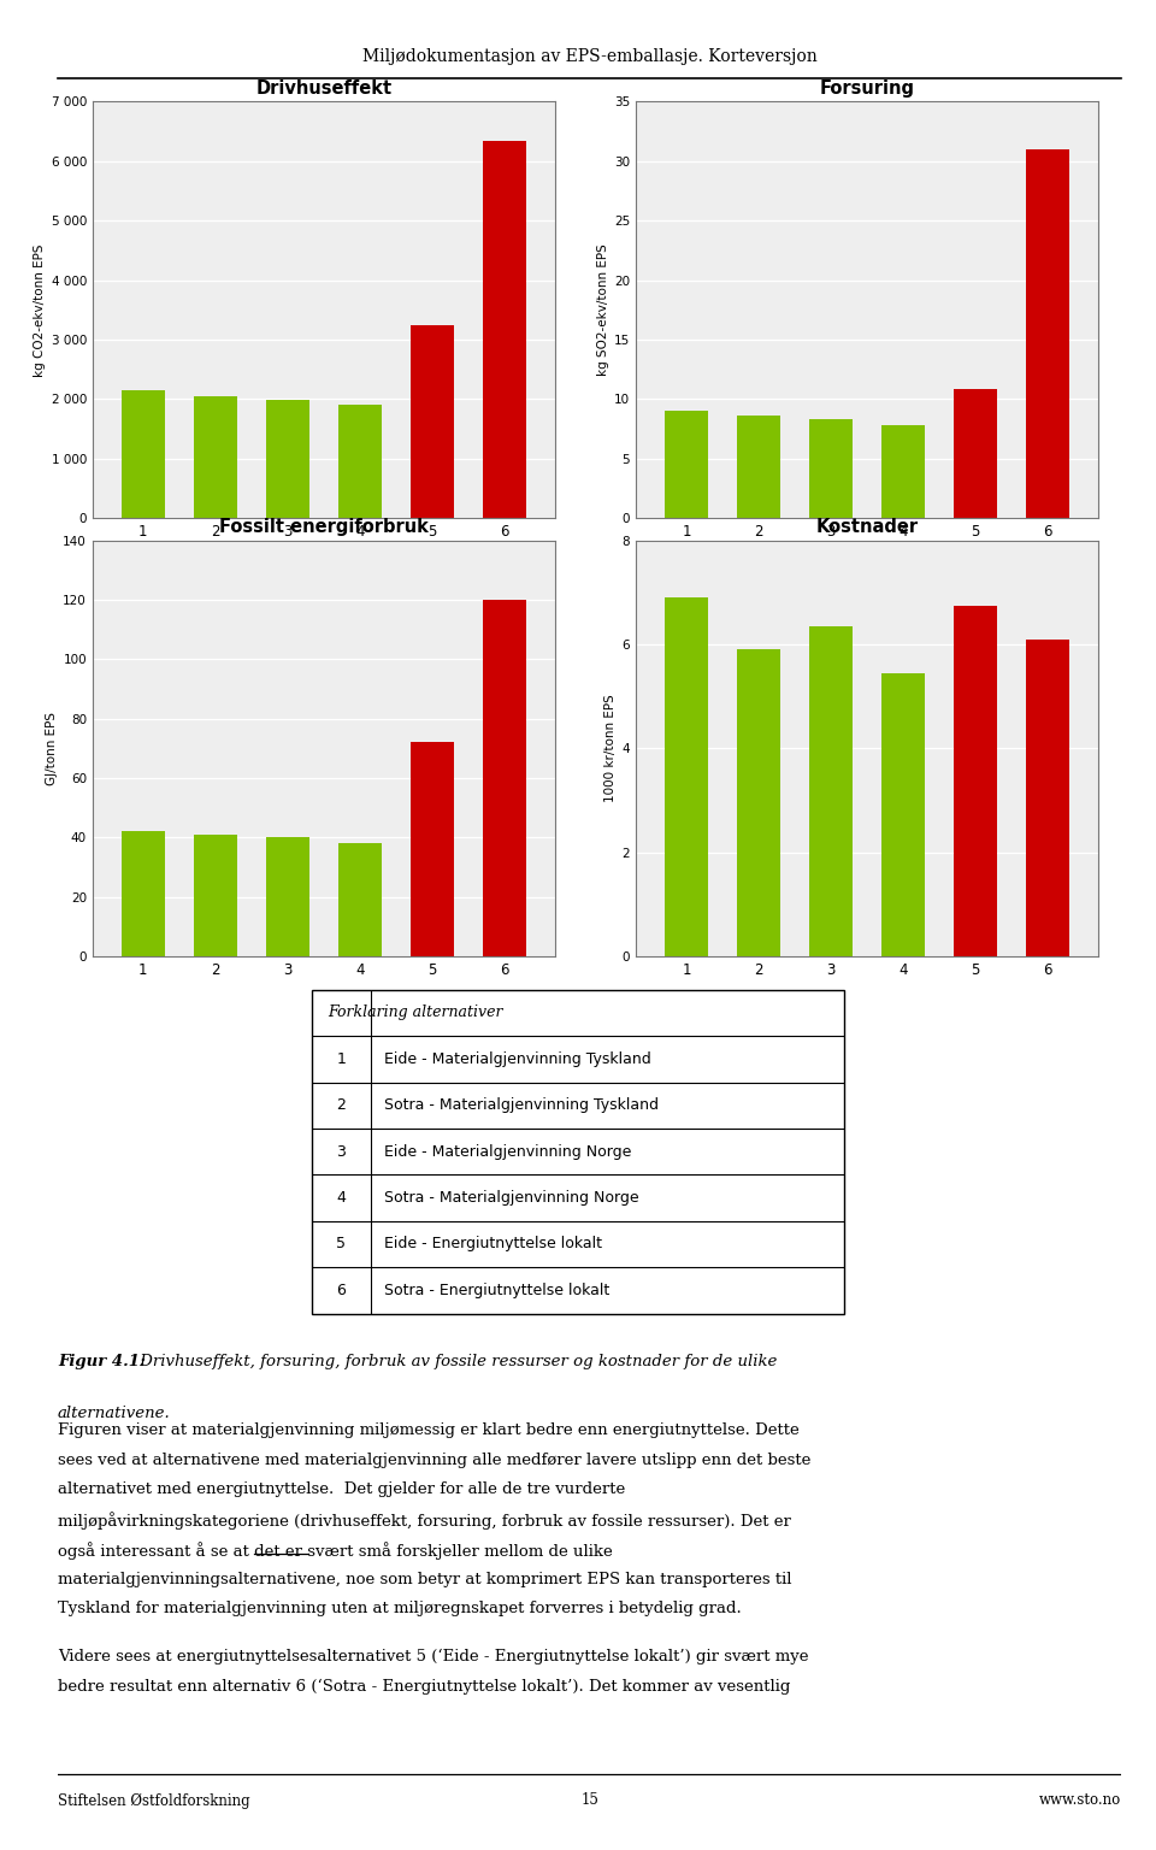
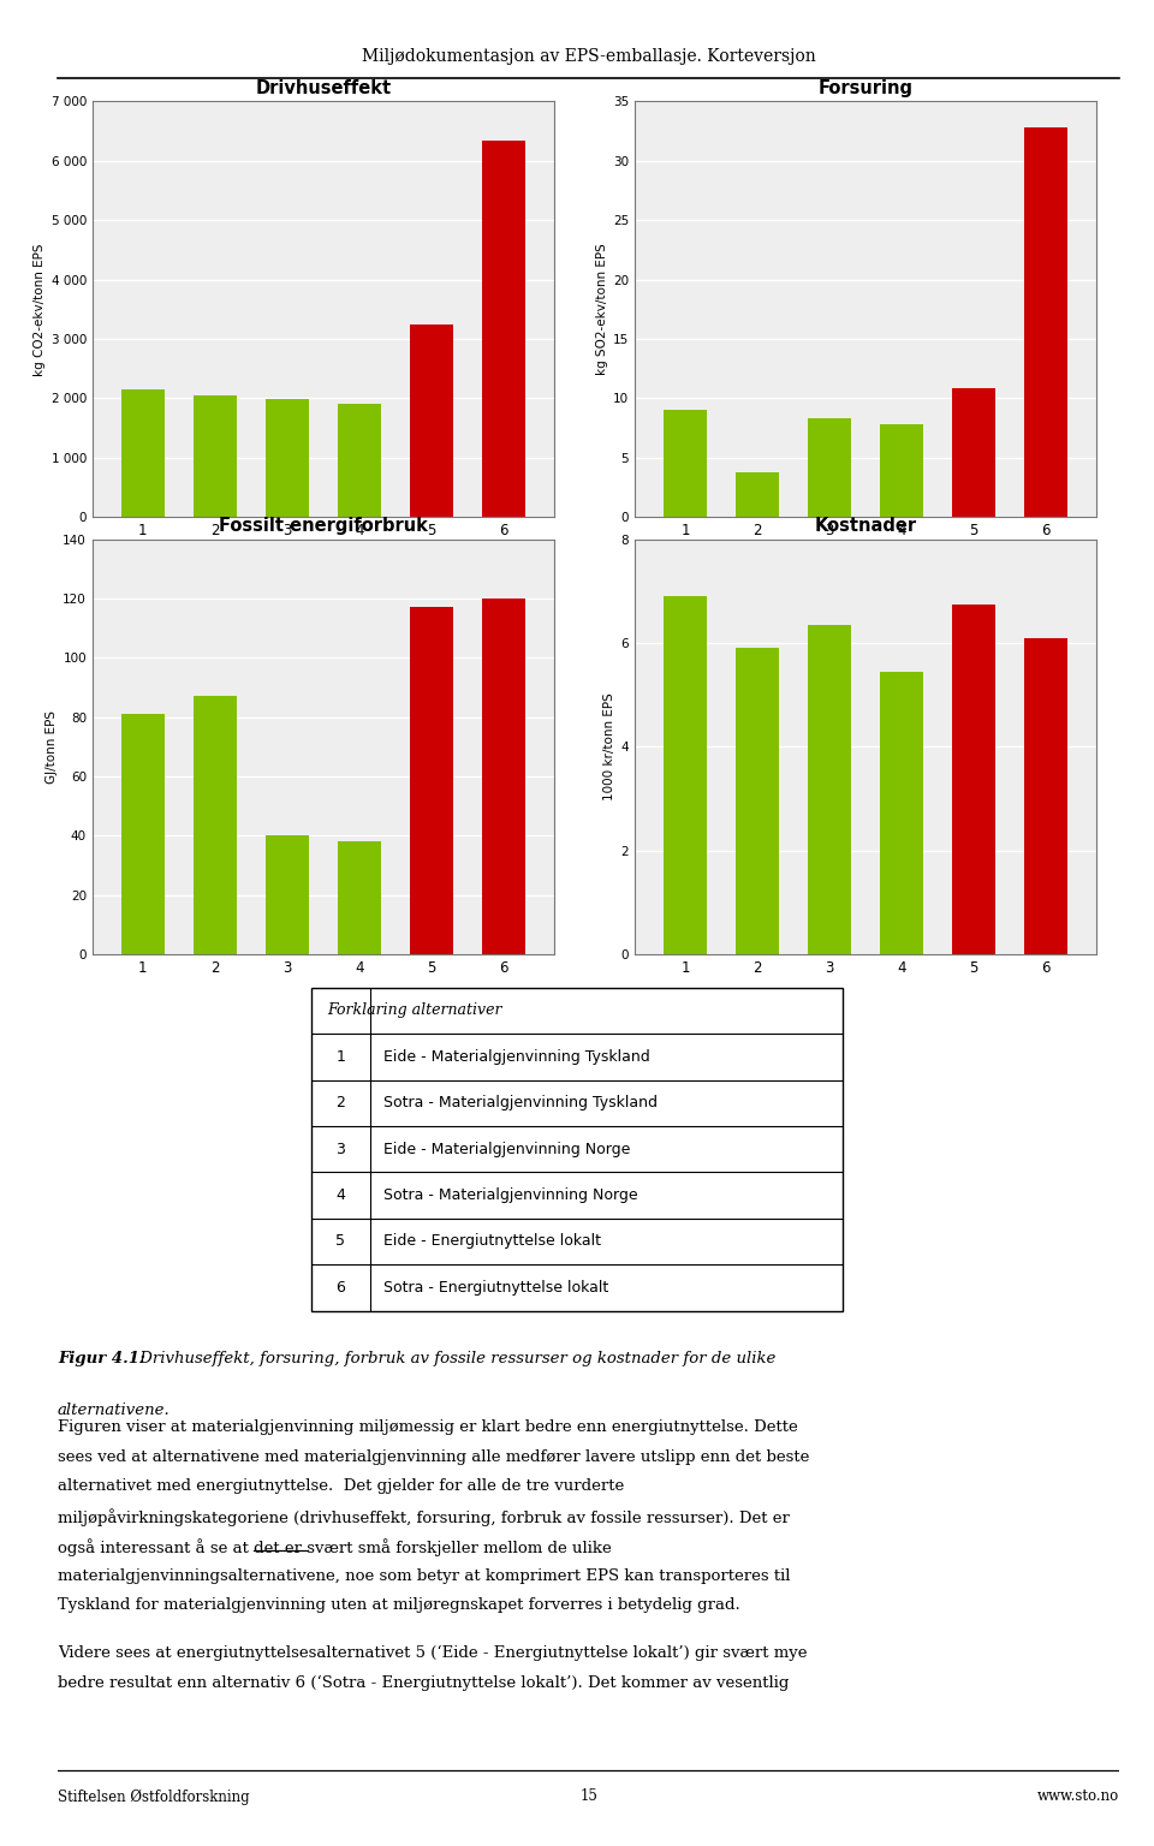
Forsuring/2: 8.6 -> 3.8
Forsuring/6: 31.0 -> 32.8
Fossilt energiforbruk/1: 42 -> 81
Fossilt energiforbruk/2: 41 -> 87
Fossilt energiforbruk/5: 72 -> 117
